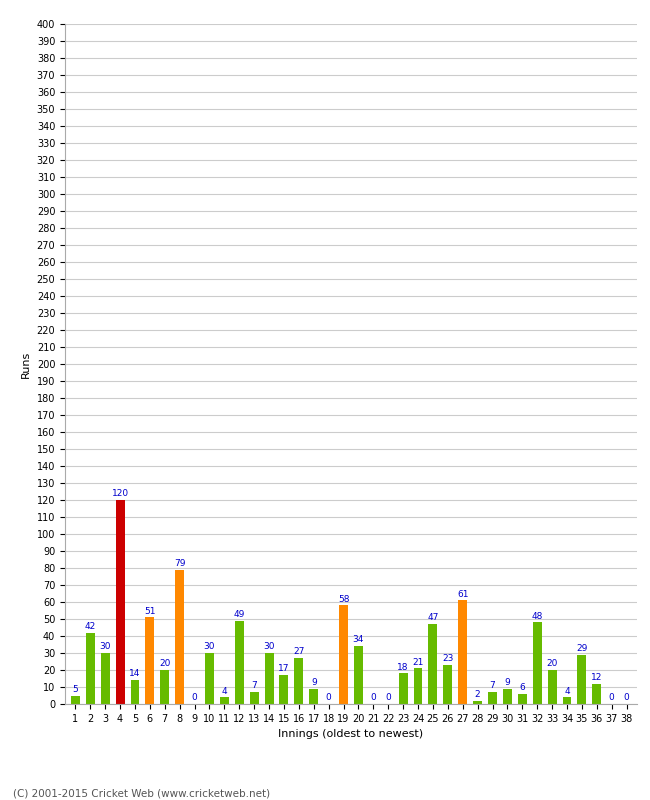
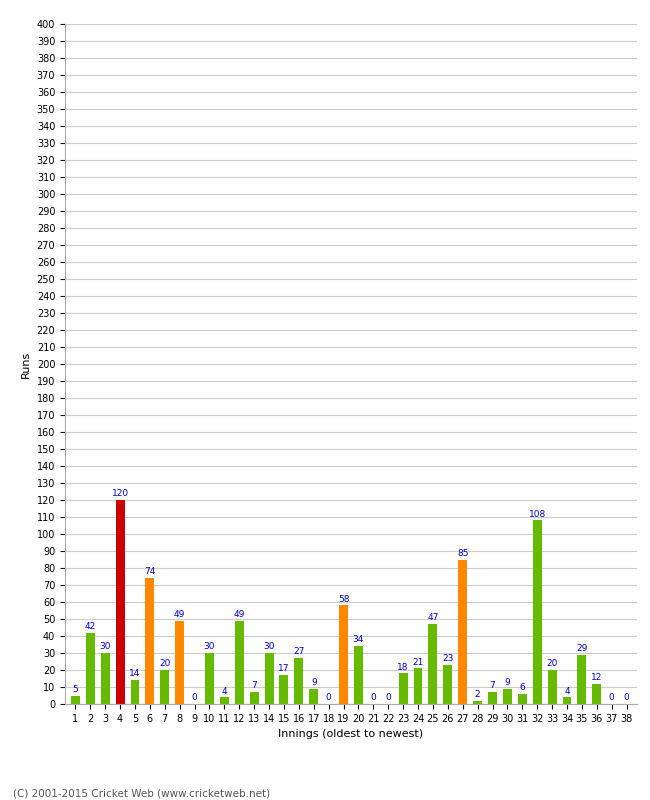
6: 51 -> 74
8: 79 -> 49
27: 61 -> 85
32: 48 -> 108
